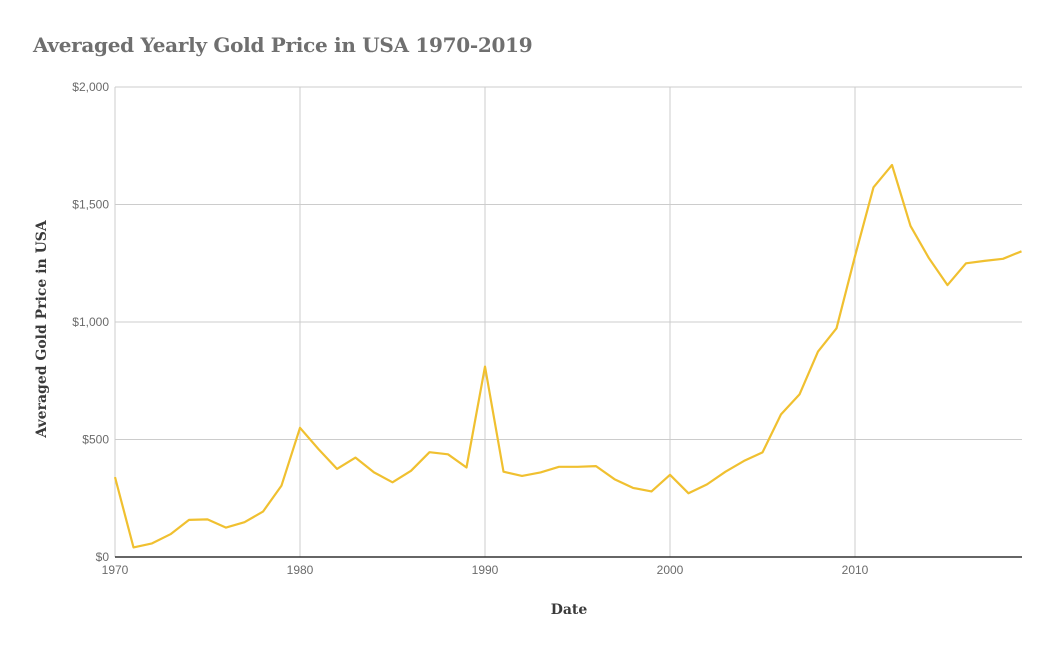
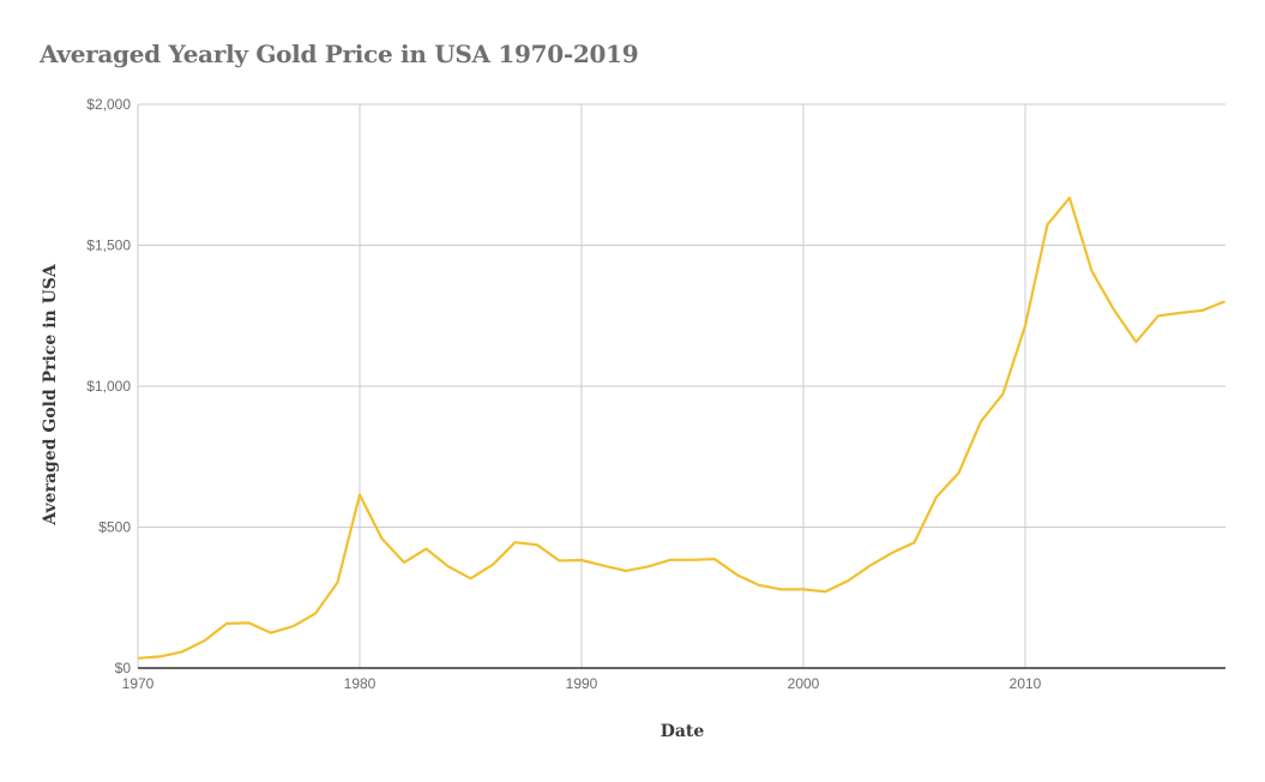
1970: $340 -> $40
1980: $550 -> $620
1990: $810 -> $380
2000: $350 -> $280
2010: $1280 -> $1210
